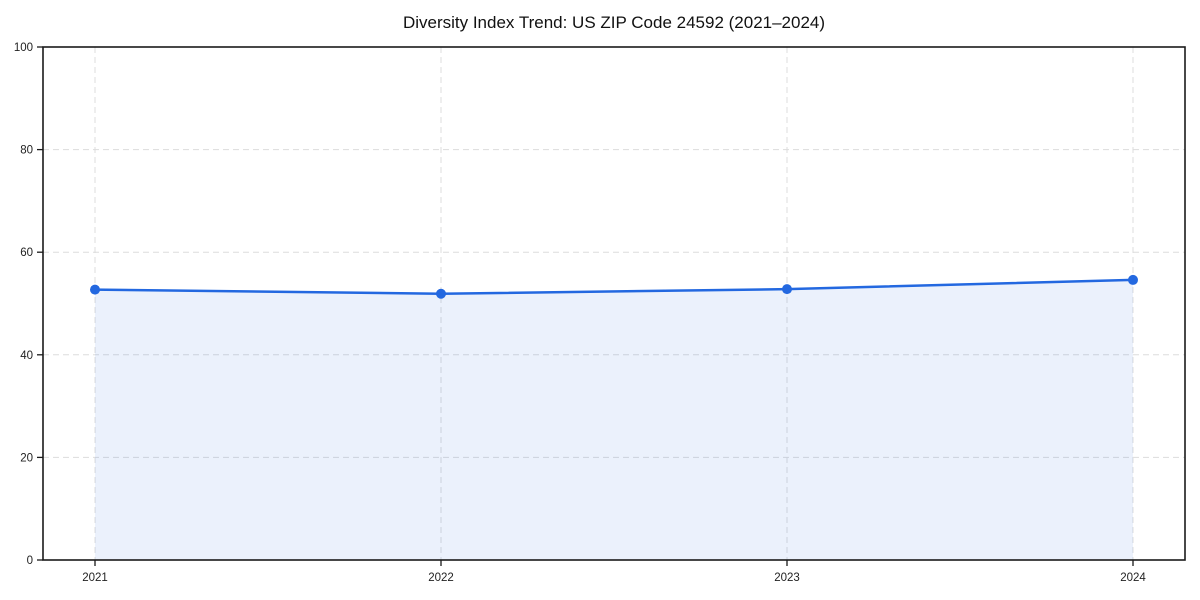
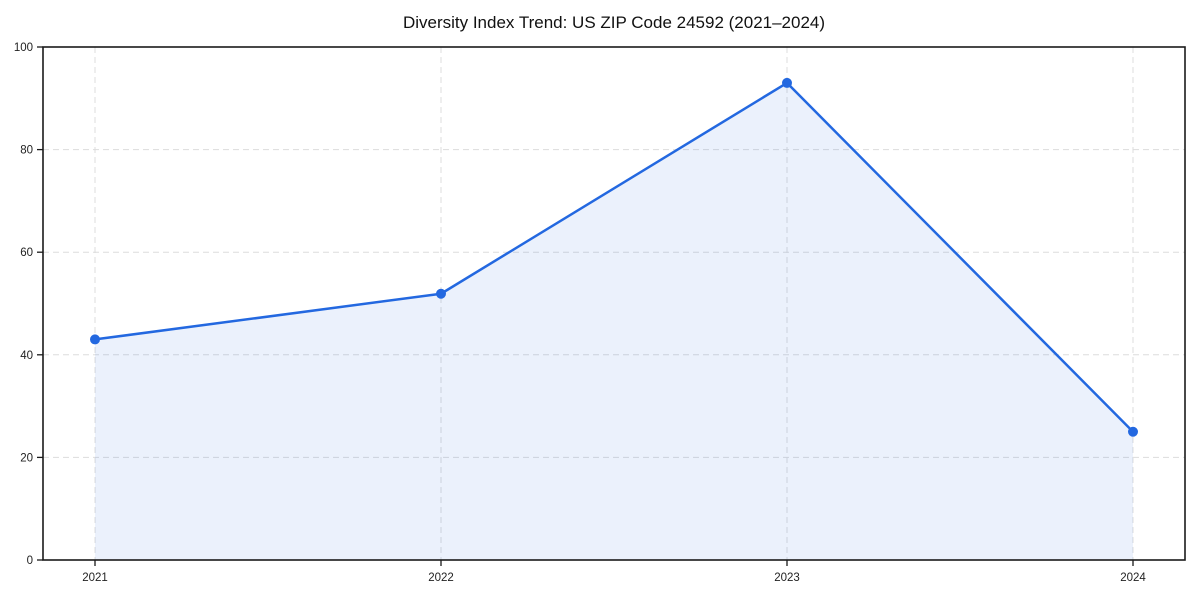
2021: 53 -> 43
2023: 53 -> 93
2024: 55 -> 25
